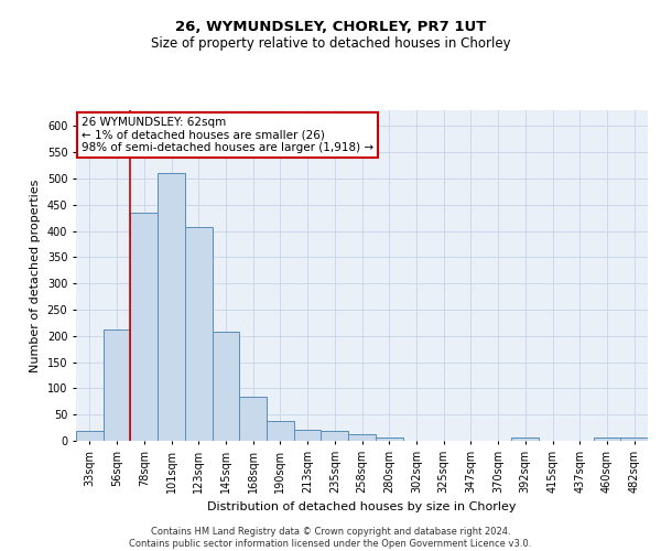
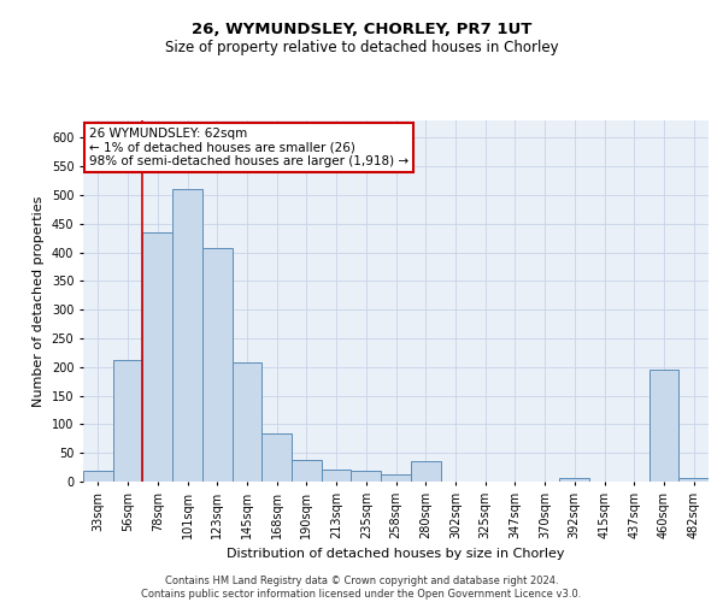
280sqm: 7 -> 35
460sqm: 7 -> 195
